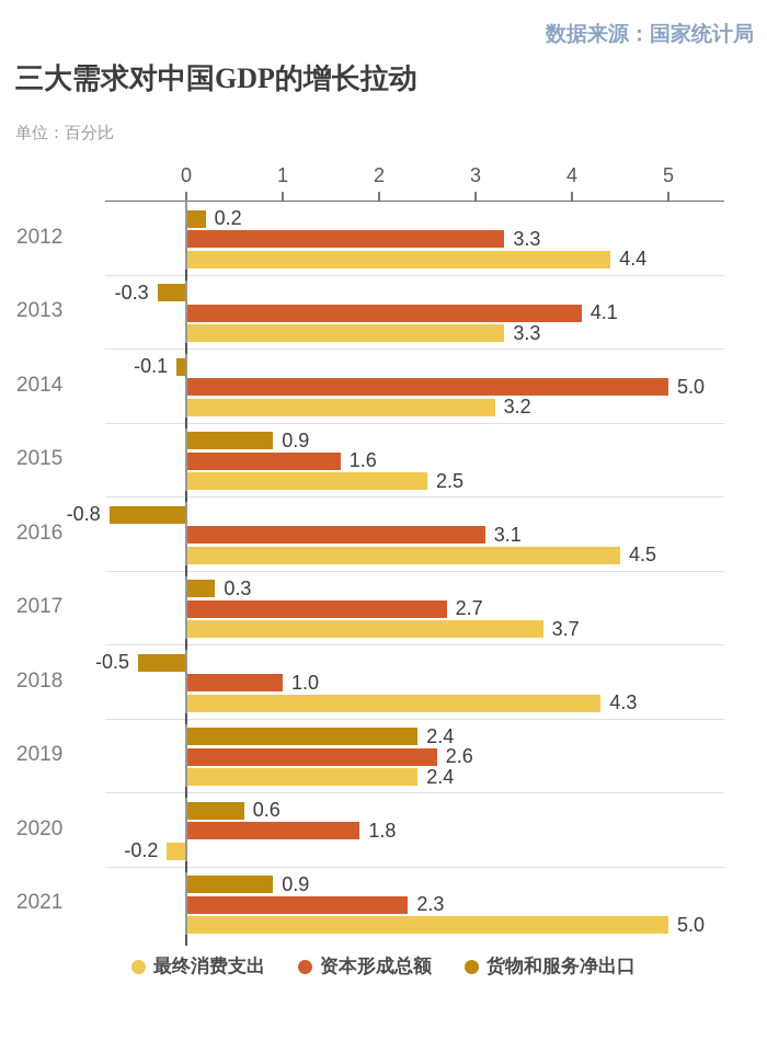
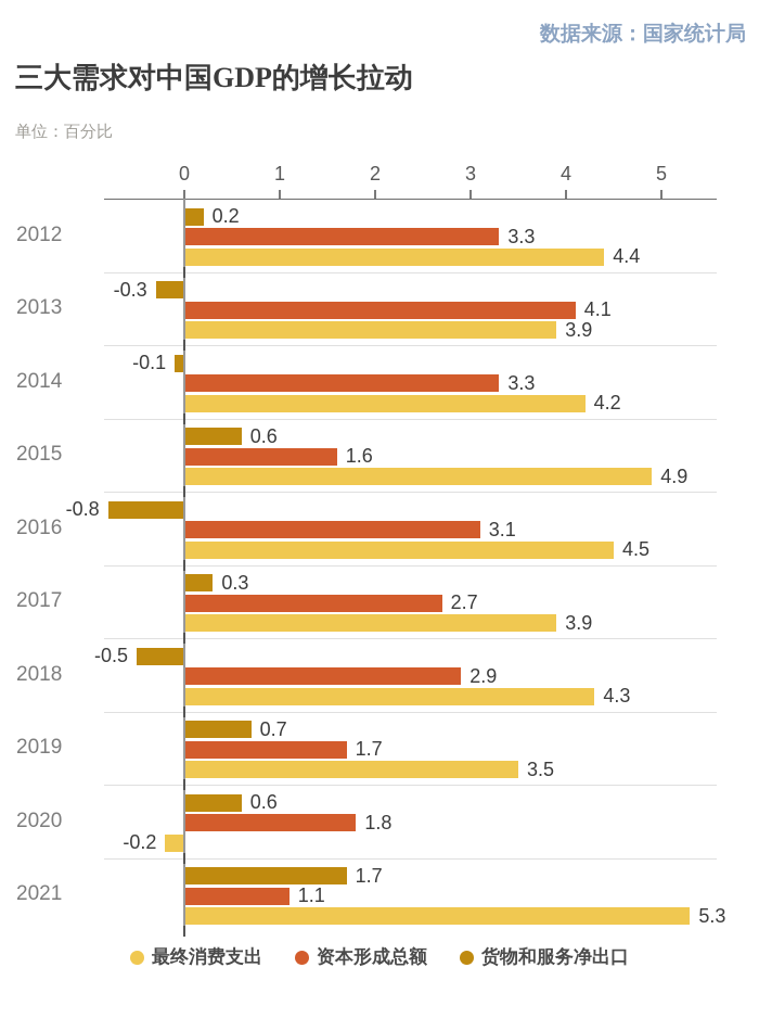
最终消费支出/2013: 3.3 -> 3.9
最终消费支出/2014: 3.2 -> 4.2
资本形成总额/2014: 5.0 -> 3.3
最终消费支出/2015: 2.5 -> 4.9
货物和服务净出口/2015: 0.9 -> 0.6
最终消费支出/2017: 3.7 -> 3.9
资本形成总额/2018: 1.0 -> 2.9
最终消费支出/2019: 2.4 -> 3.5
资本形成总额/2019: 2.6 -> 1.7
货物和服务净出口/2019: 2.4 -> 0.7
最终消费支出/2021: 5.0 -> 5.3
资本形成总额/2021: 2.3 -> 1.1
货物和服务净出口/2021: 0.9 -> 1.7
